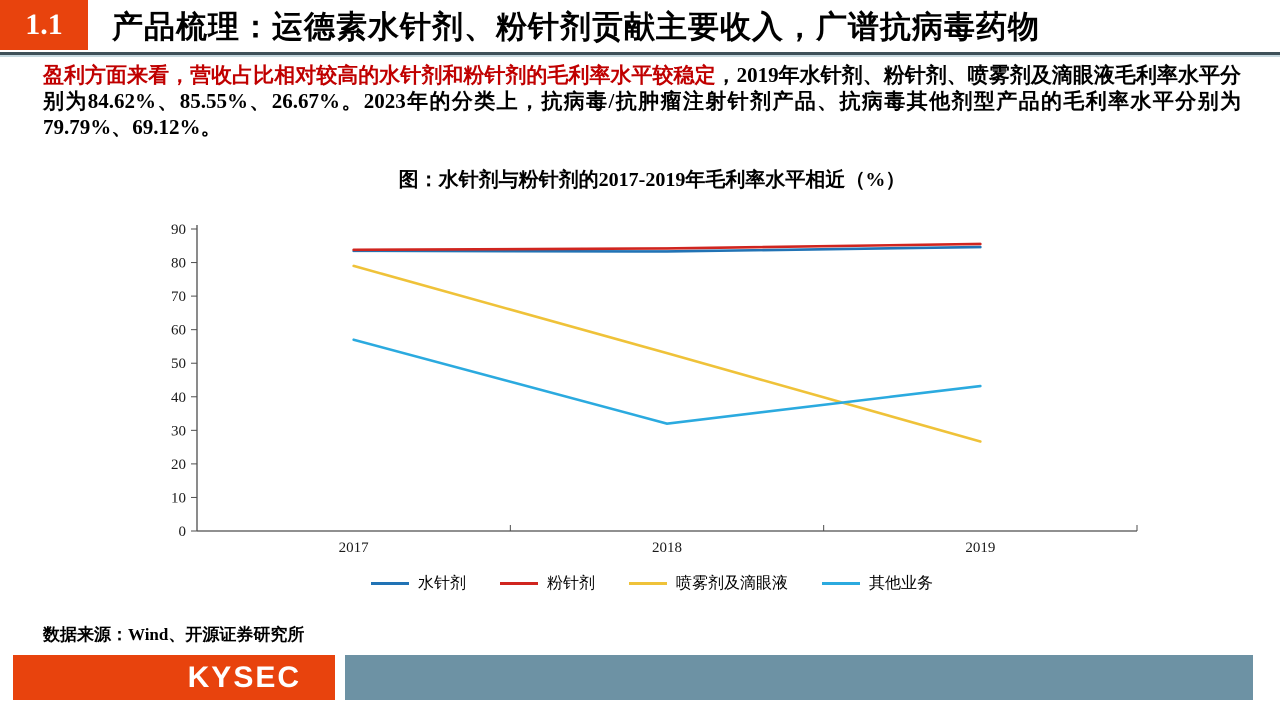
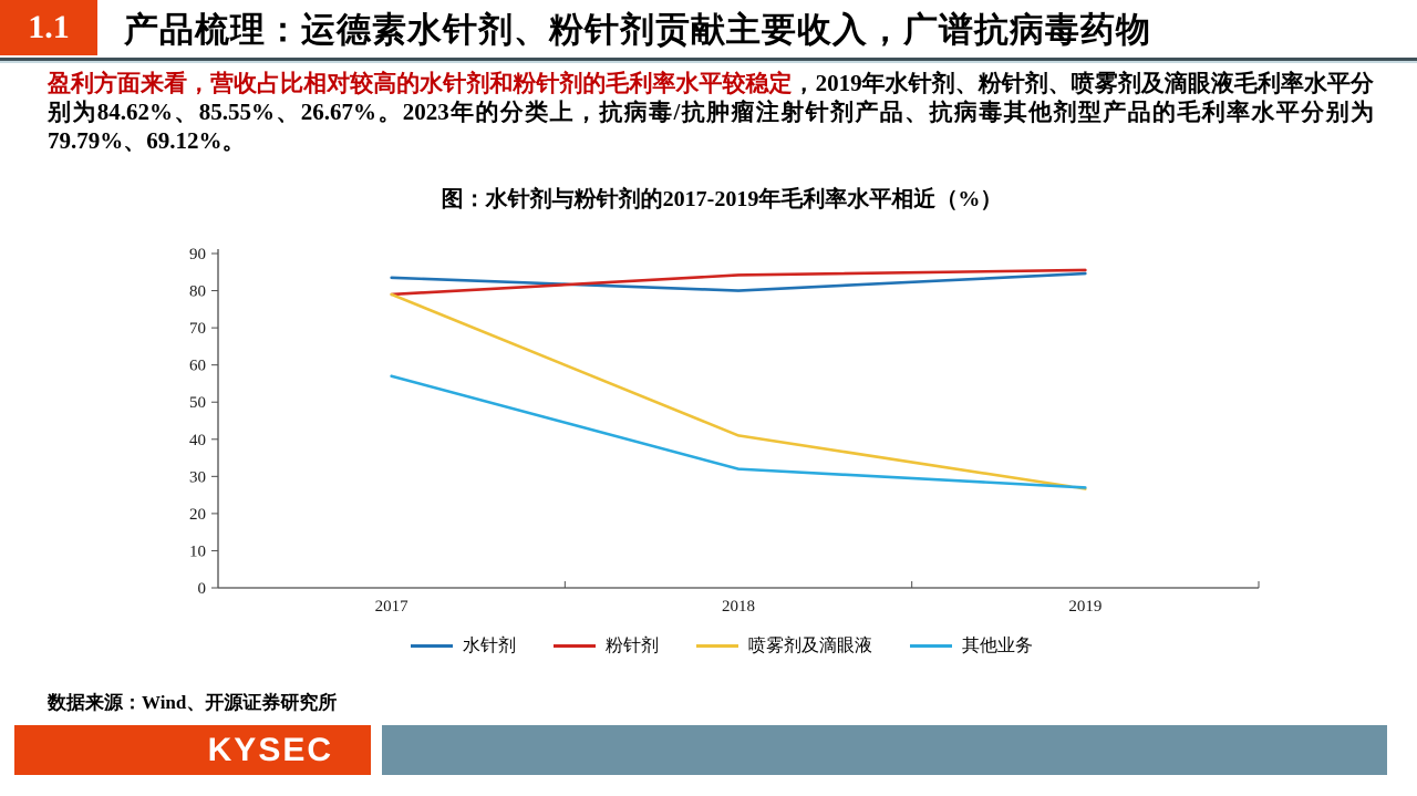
粉针剂/2017: 84 -> 79
水针剂/2018: 83 -> 80
喷雾剂及滴眼液/2018: 53 -> 41
其他业务/2019: 43 -> 27
